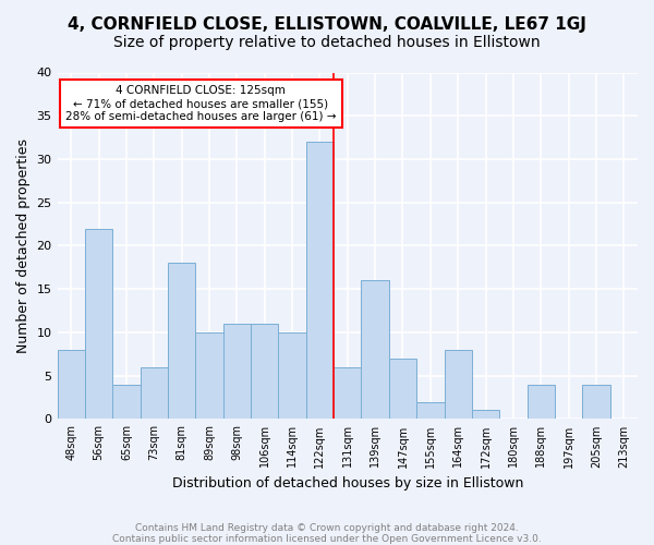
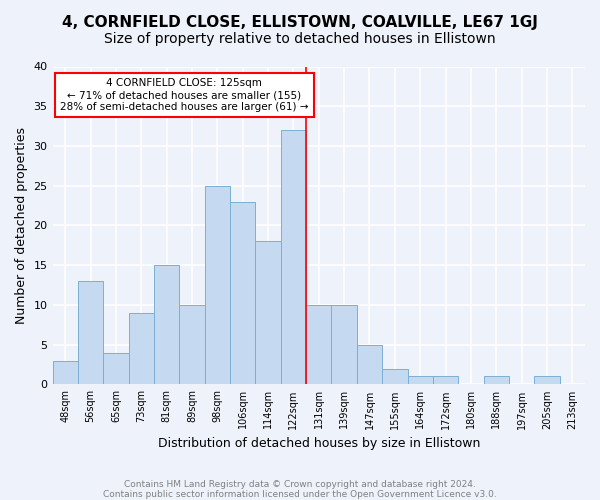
48sqm: 8 -> 3
56sqm: 22 -> 13
73sqm: 6 -> 9
81sqm: 18 -> 15
98sqm: 11 -> 25
106sqm: 11 -> 23
114sqm: 10 -> 18
131sqm: 6 -> 10
139sqm: 16 -> 10
147sqm: 7 -> 5
164sqm: 8 -> 1
188sqm: 4 -> 1
205sqm: 4 -> 1
